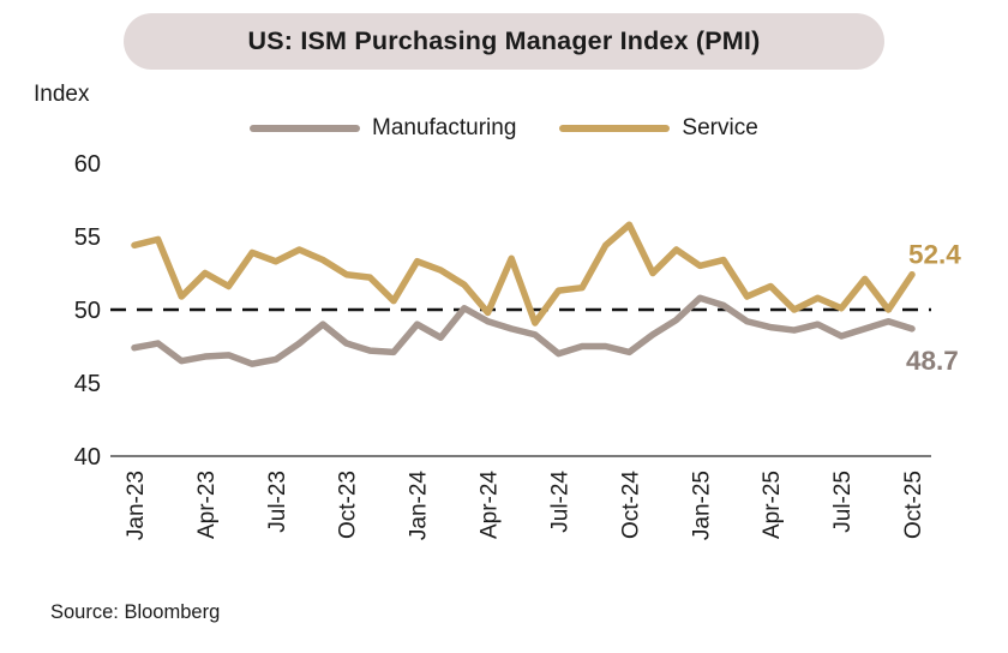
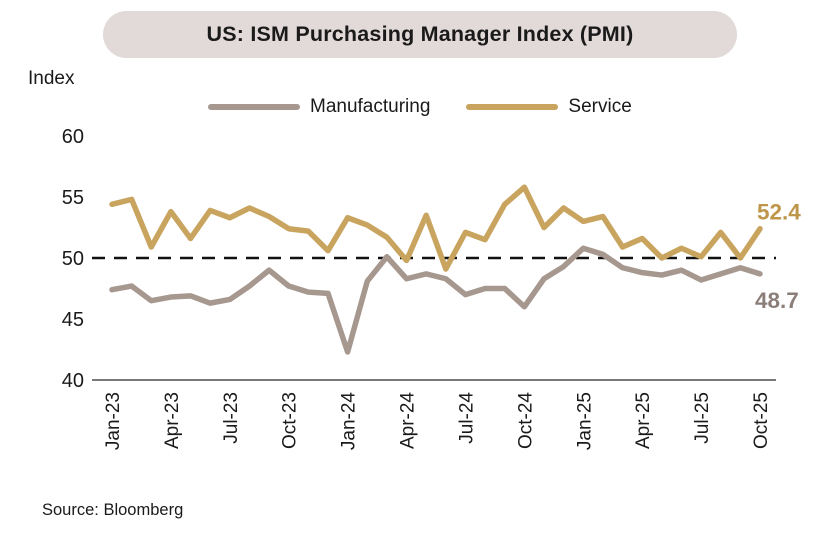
Service/Apr-23: 52.5 -> 53.8
Manufacturing/Jan-24: 49.0 -> 42.3
Manufacturing/Apr-24: 49.2 -> 48.3
Service/Jul-24: 51.3 -> 52.1
Manufacturing/Oct-24: 47.1 -> 46.0
